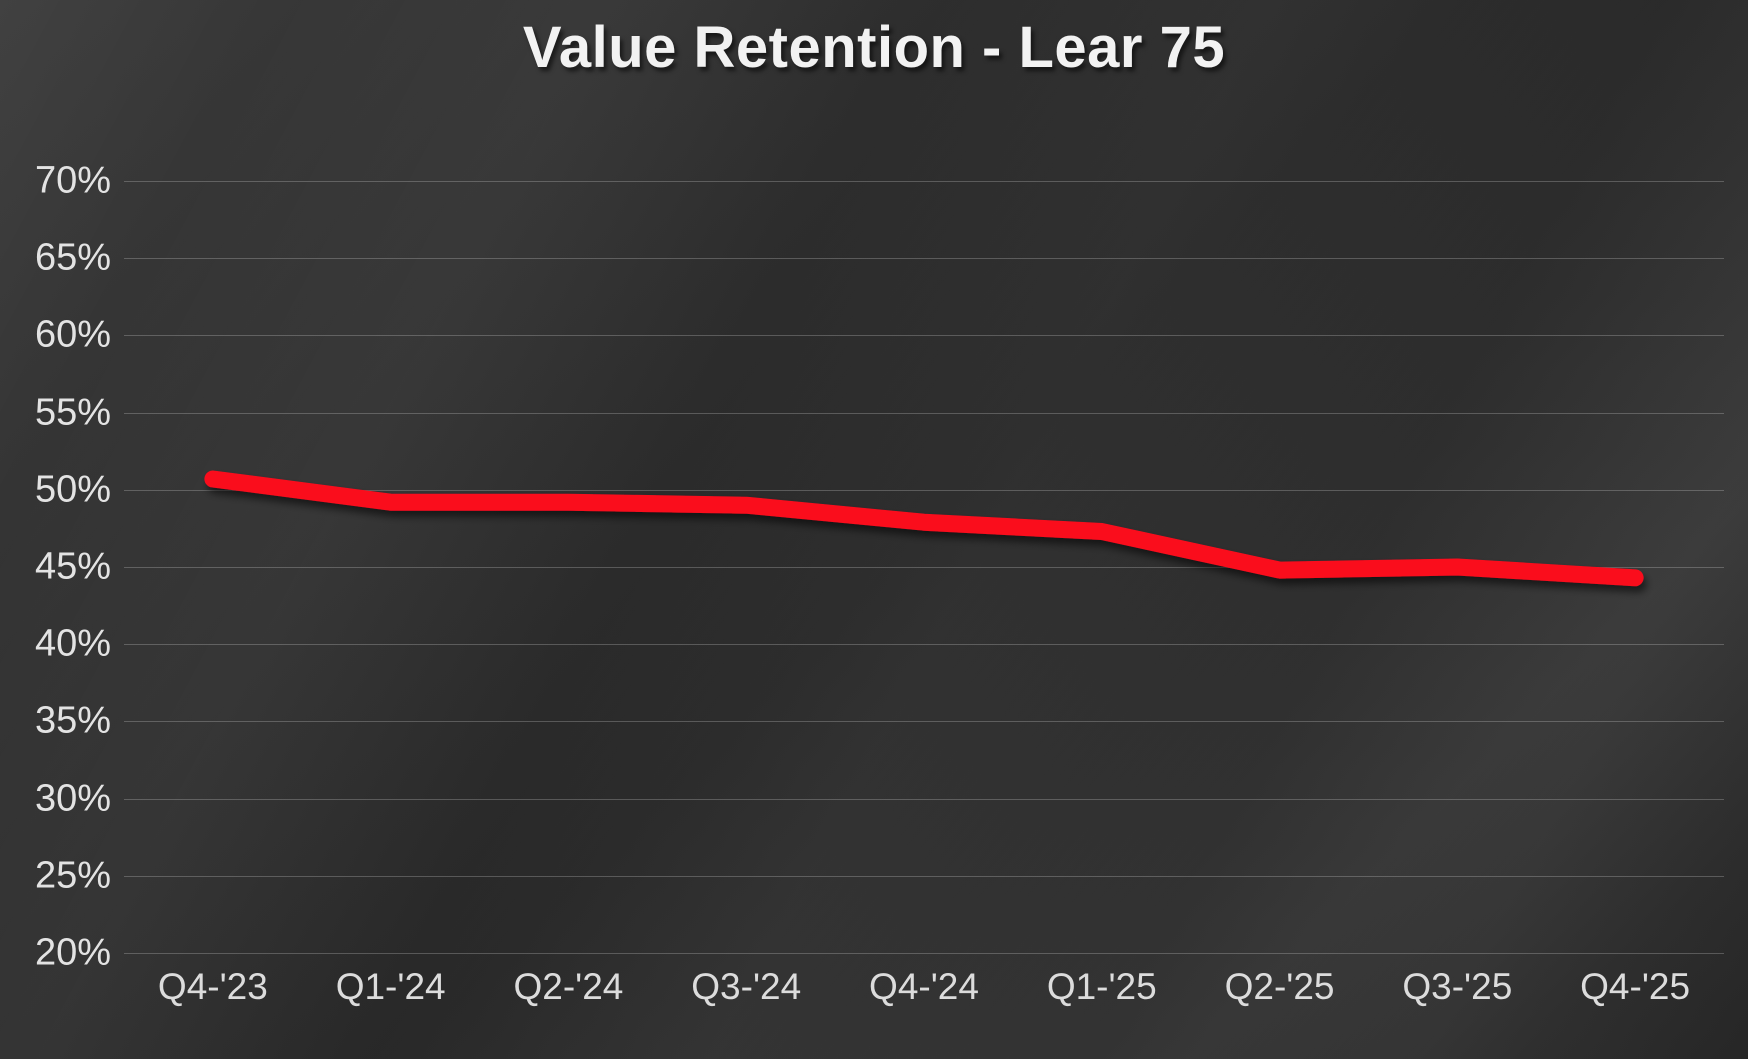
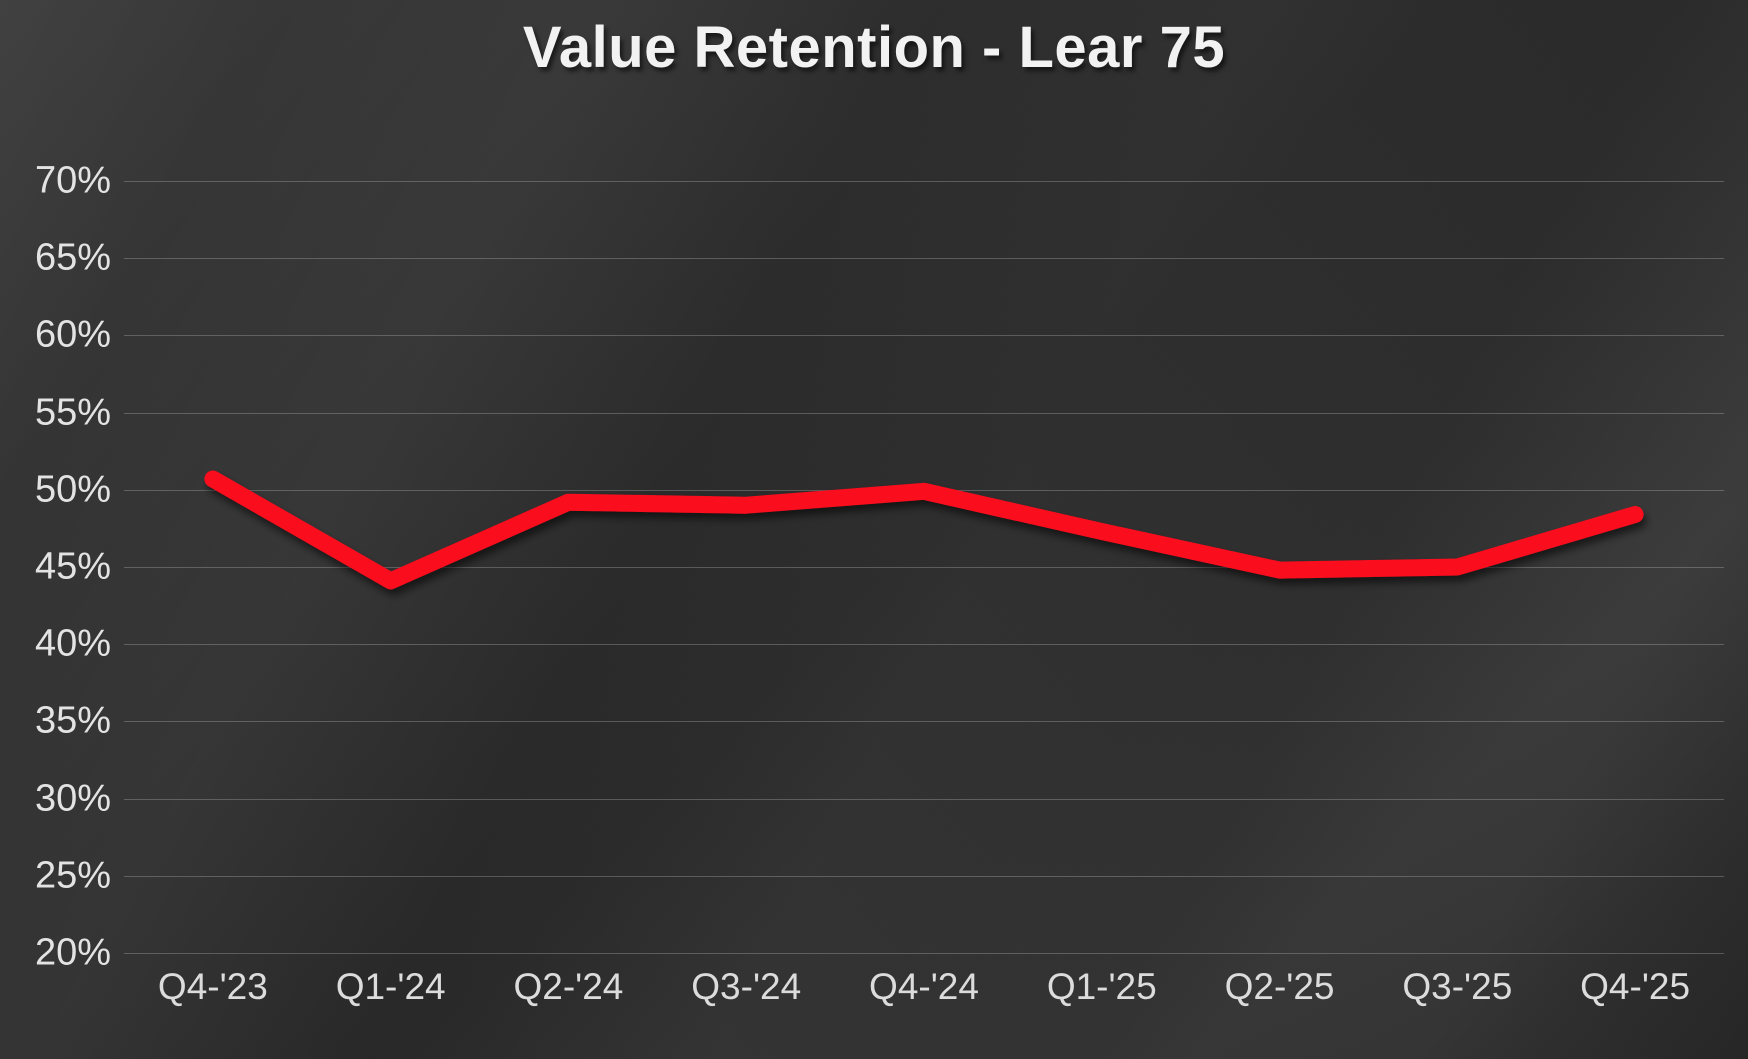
Q1-'24: 49.2% -> 44.1%
Q4-'24: 47.9% -> 49.9%
Q4-'25: 44.3% -> 48.4%
